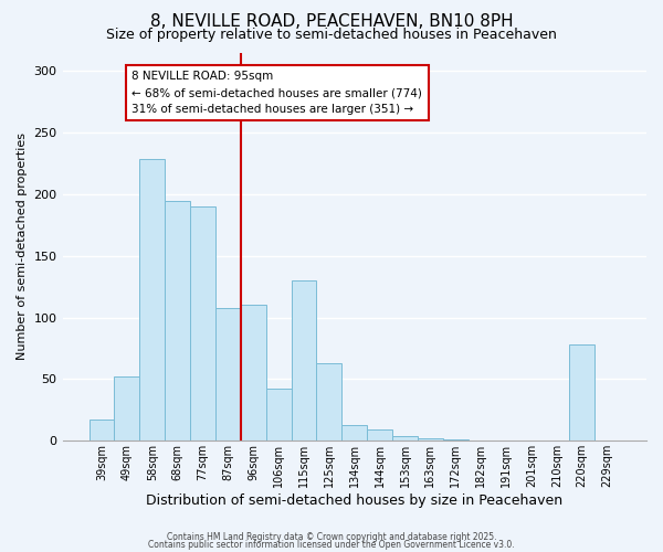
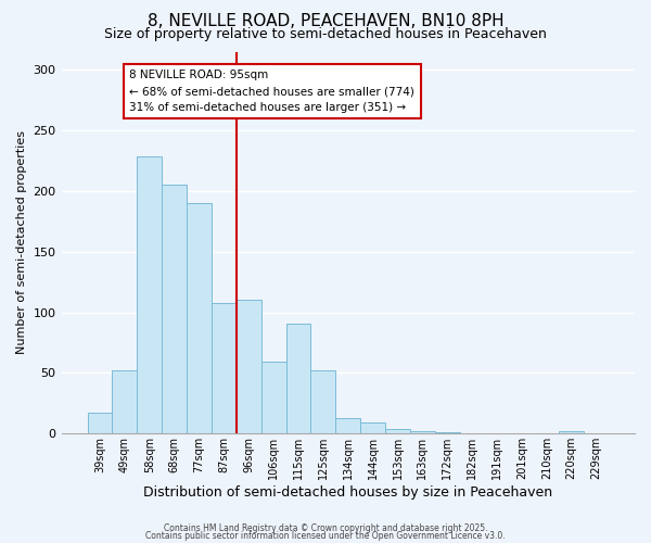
68sqm: 195 -> 205
106sqm: 42 -> 59
115sqm: 130 -> 91
125sqm: 63 -> 52
220sqm: 78 -> 2
